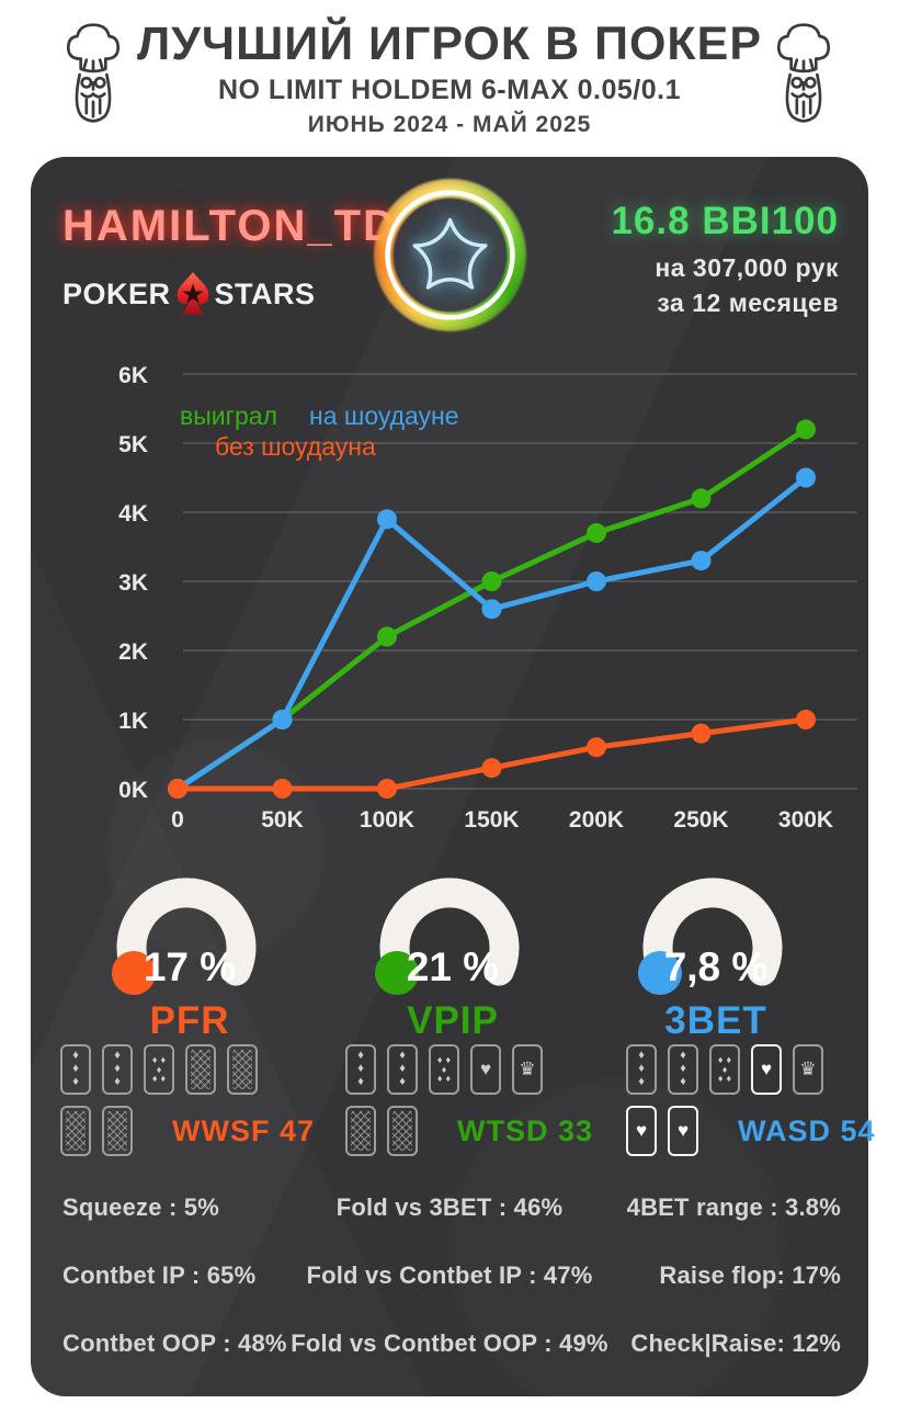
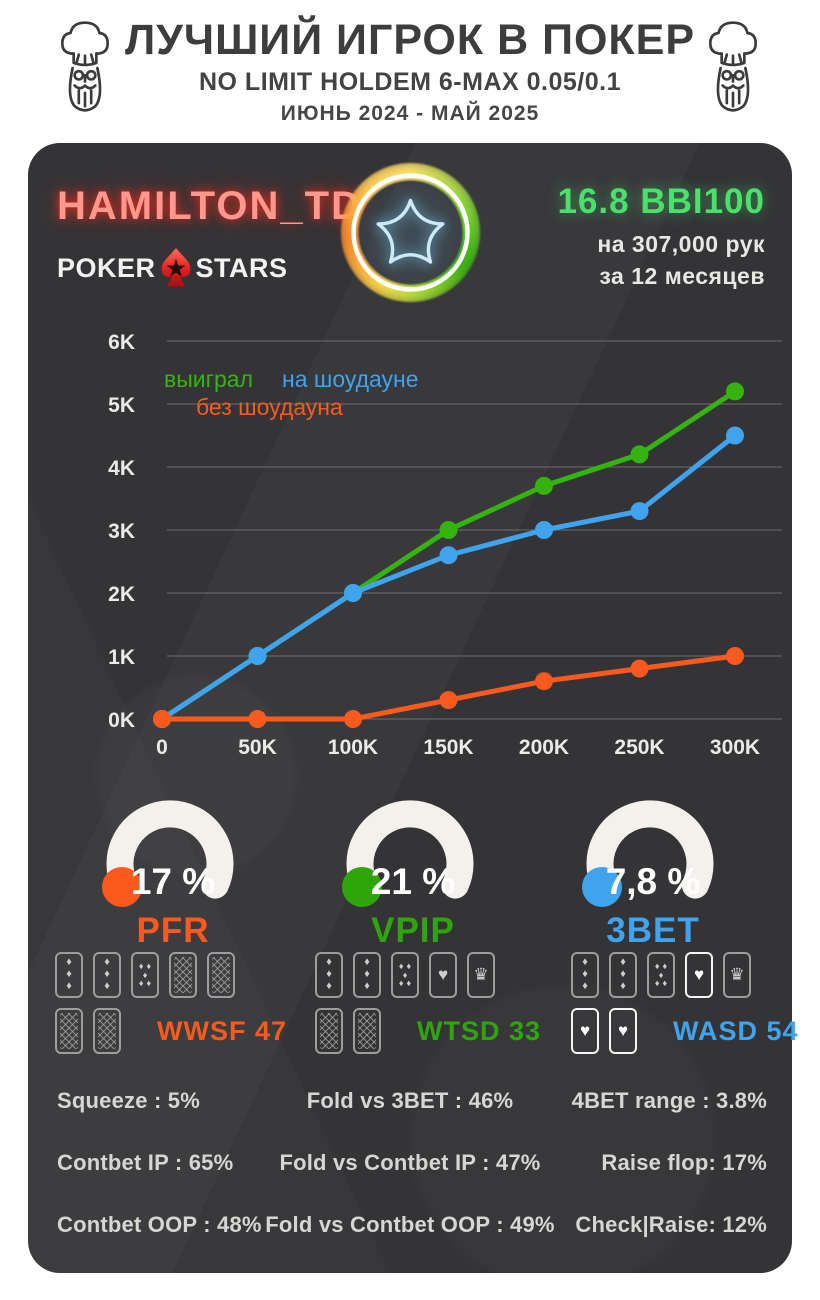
выиграл/100K: 2.2K -> 2.0K
на шоудауне/100K: 3.9K -> 2.0K
